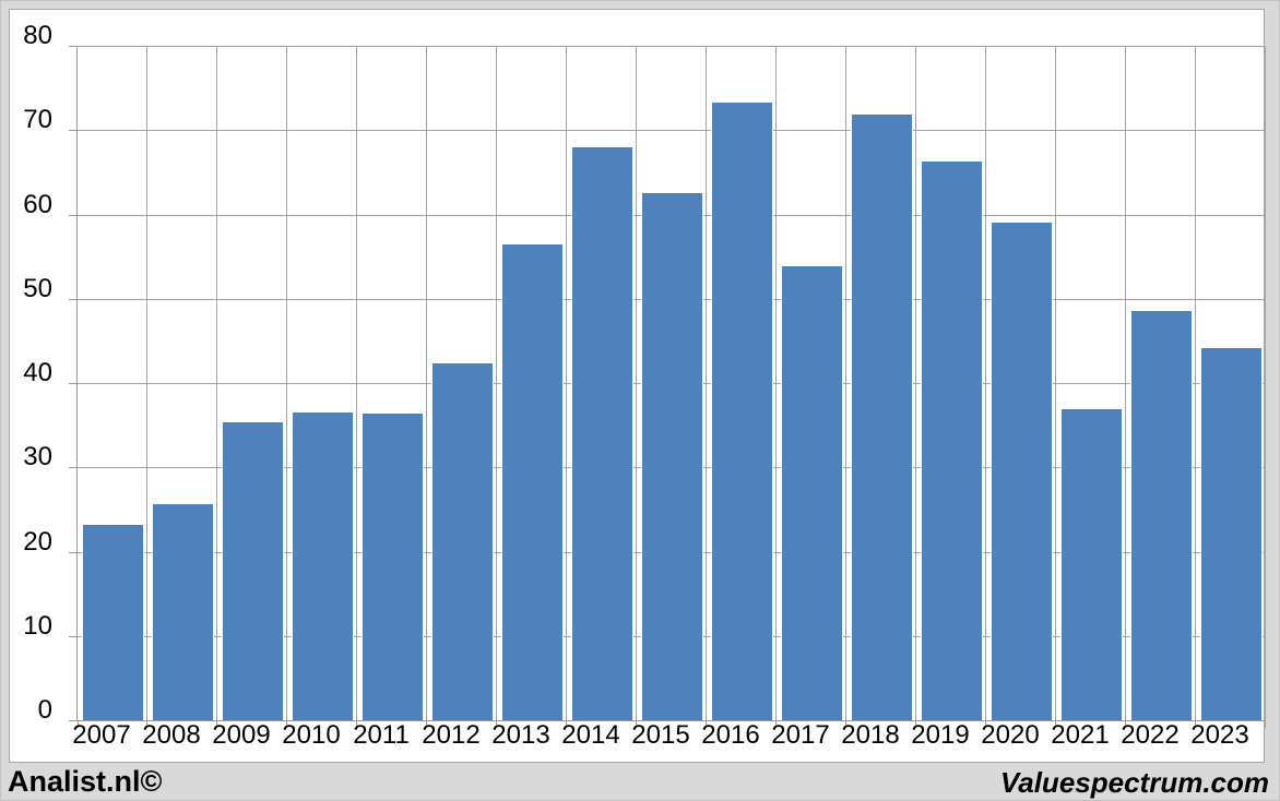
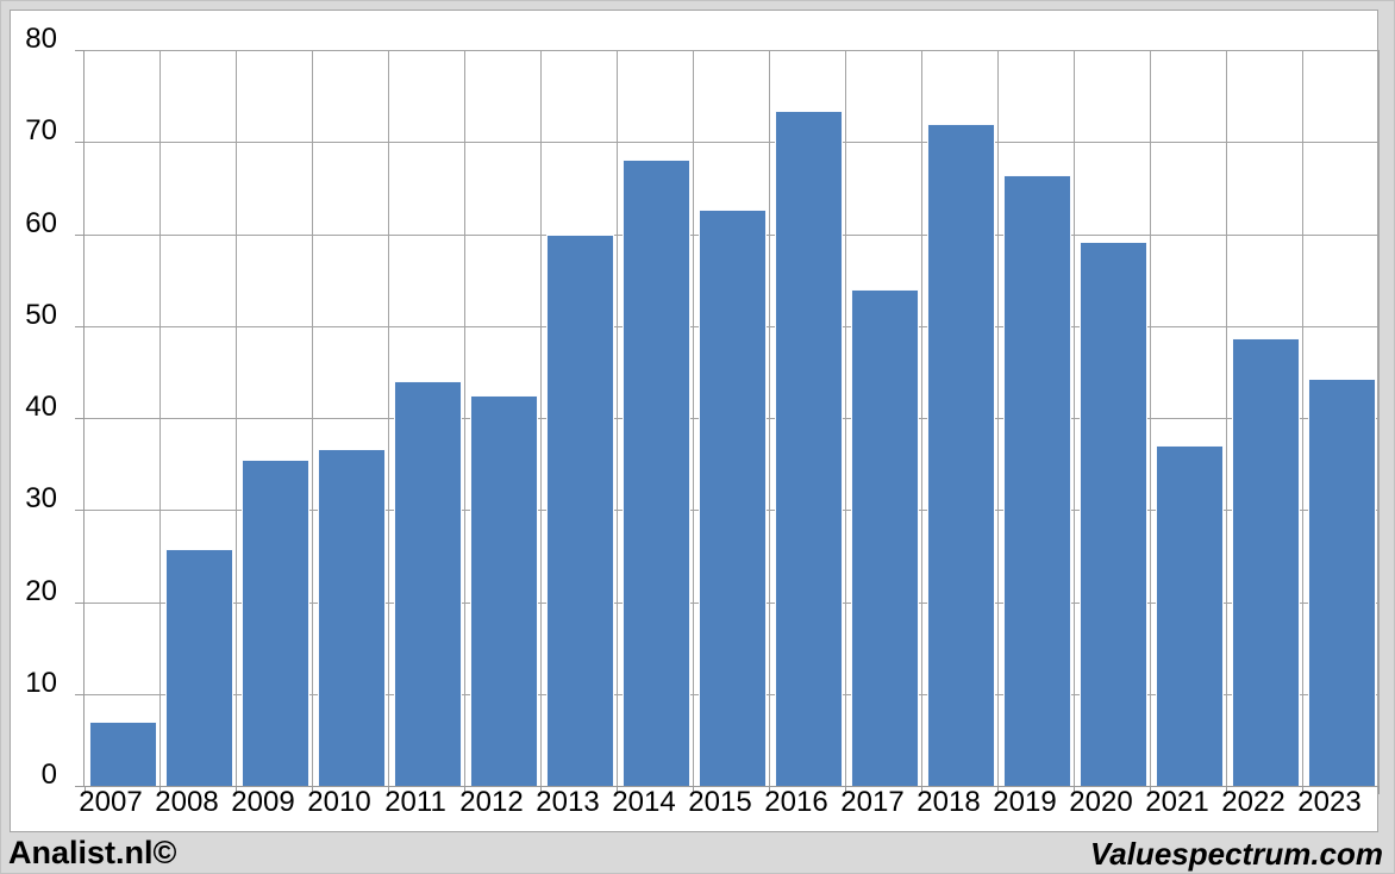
2007: 23 -> 7
2011: 36 -> 44
2013: 57 -> 60
